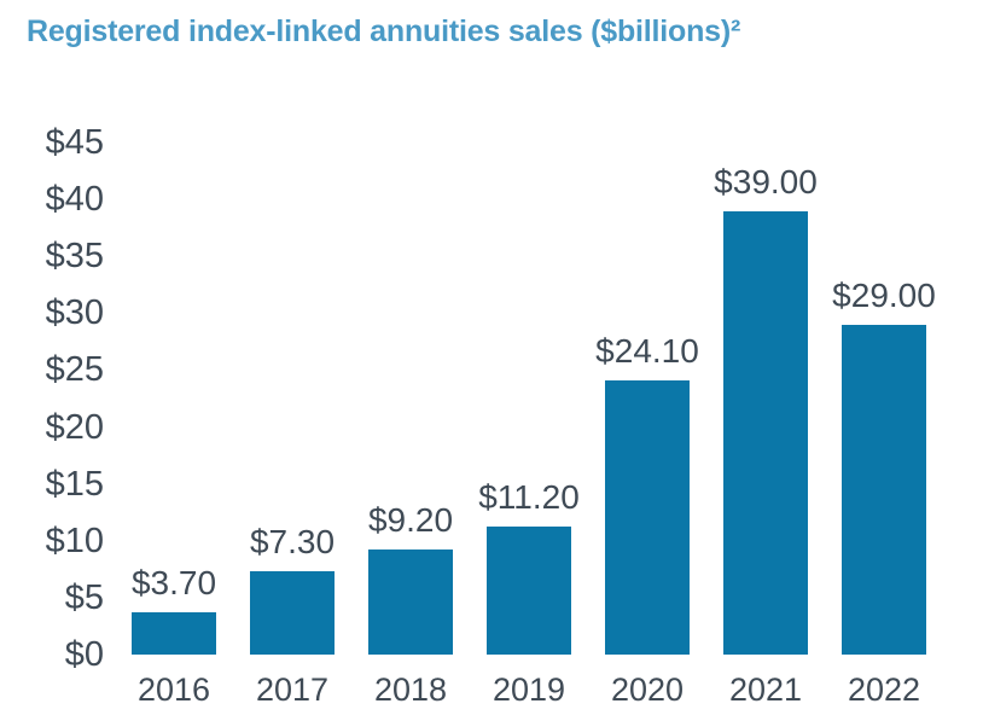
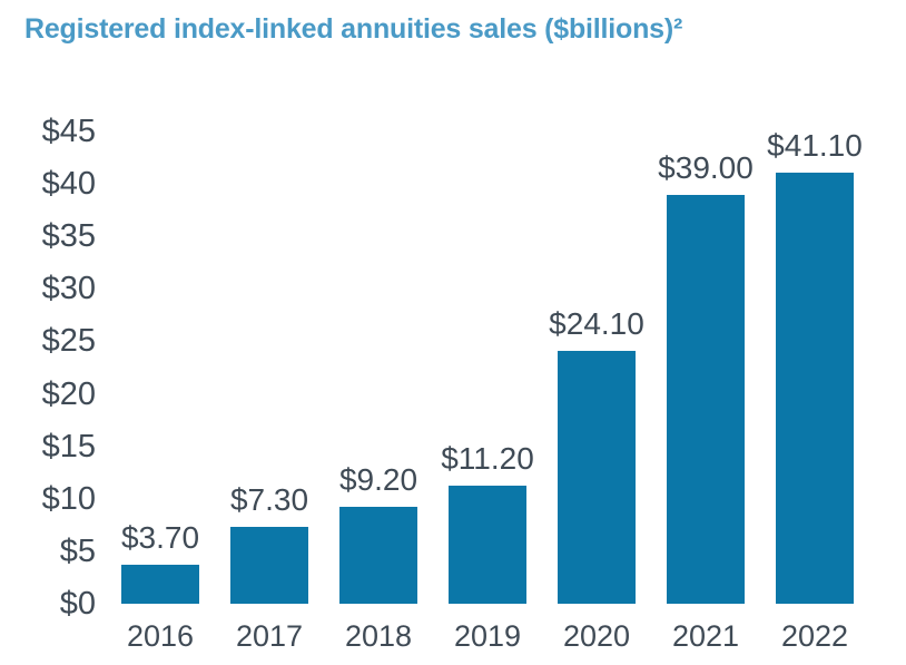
2022: $29.00 -> $41.10
